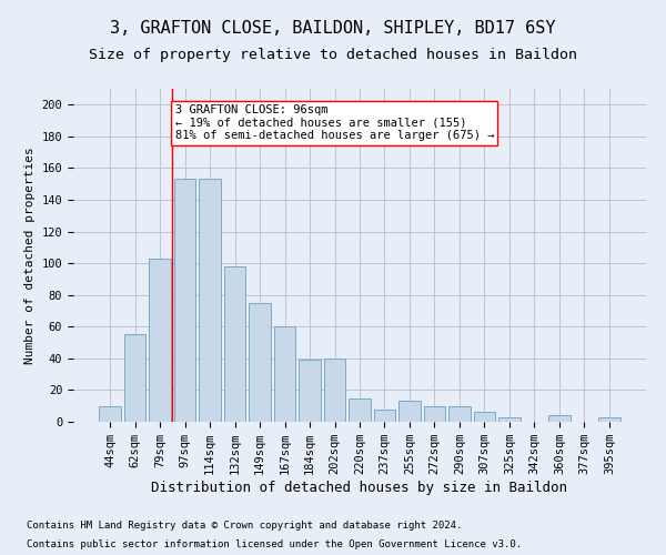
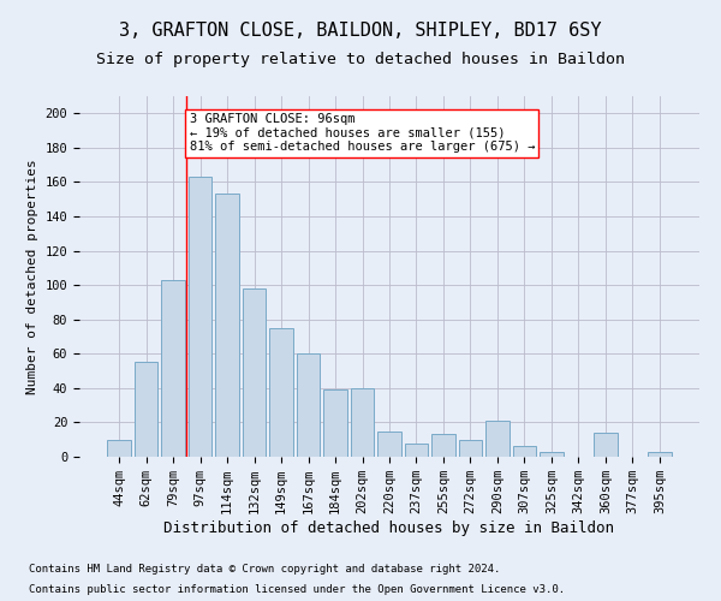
97sqm: 153 -> 163
290sqm: 10 -> 21
360sqm: 4 -> 14
